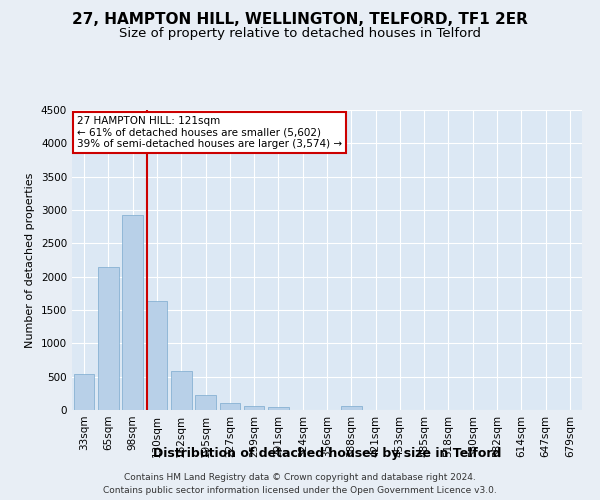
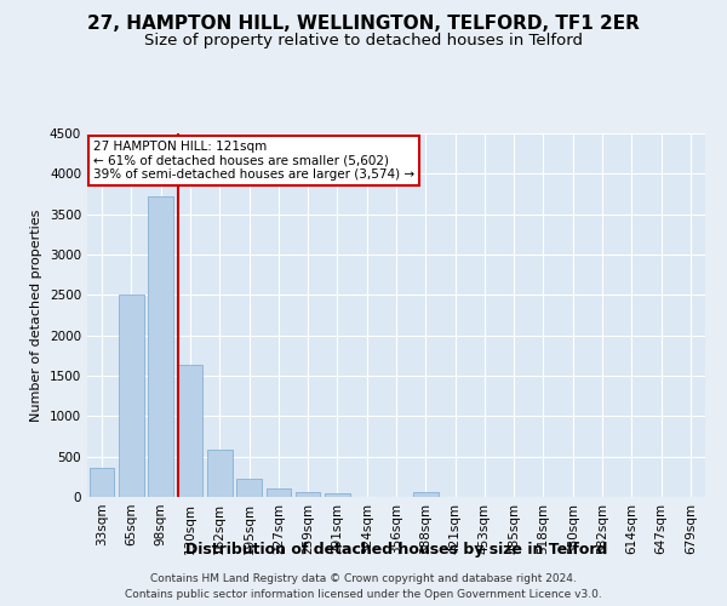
33sqm: 540 -> 360
65sqm: 2140 -> 2500
98sqm: 2920 -> 3720
